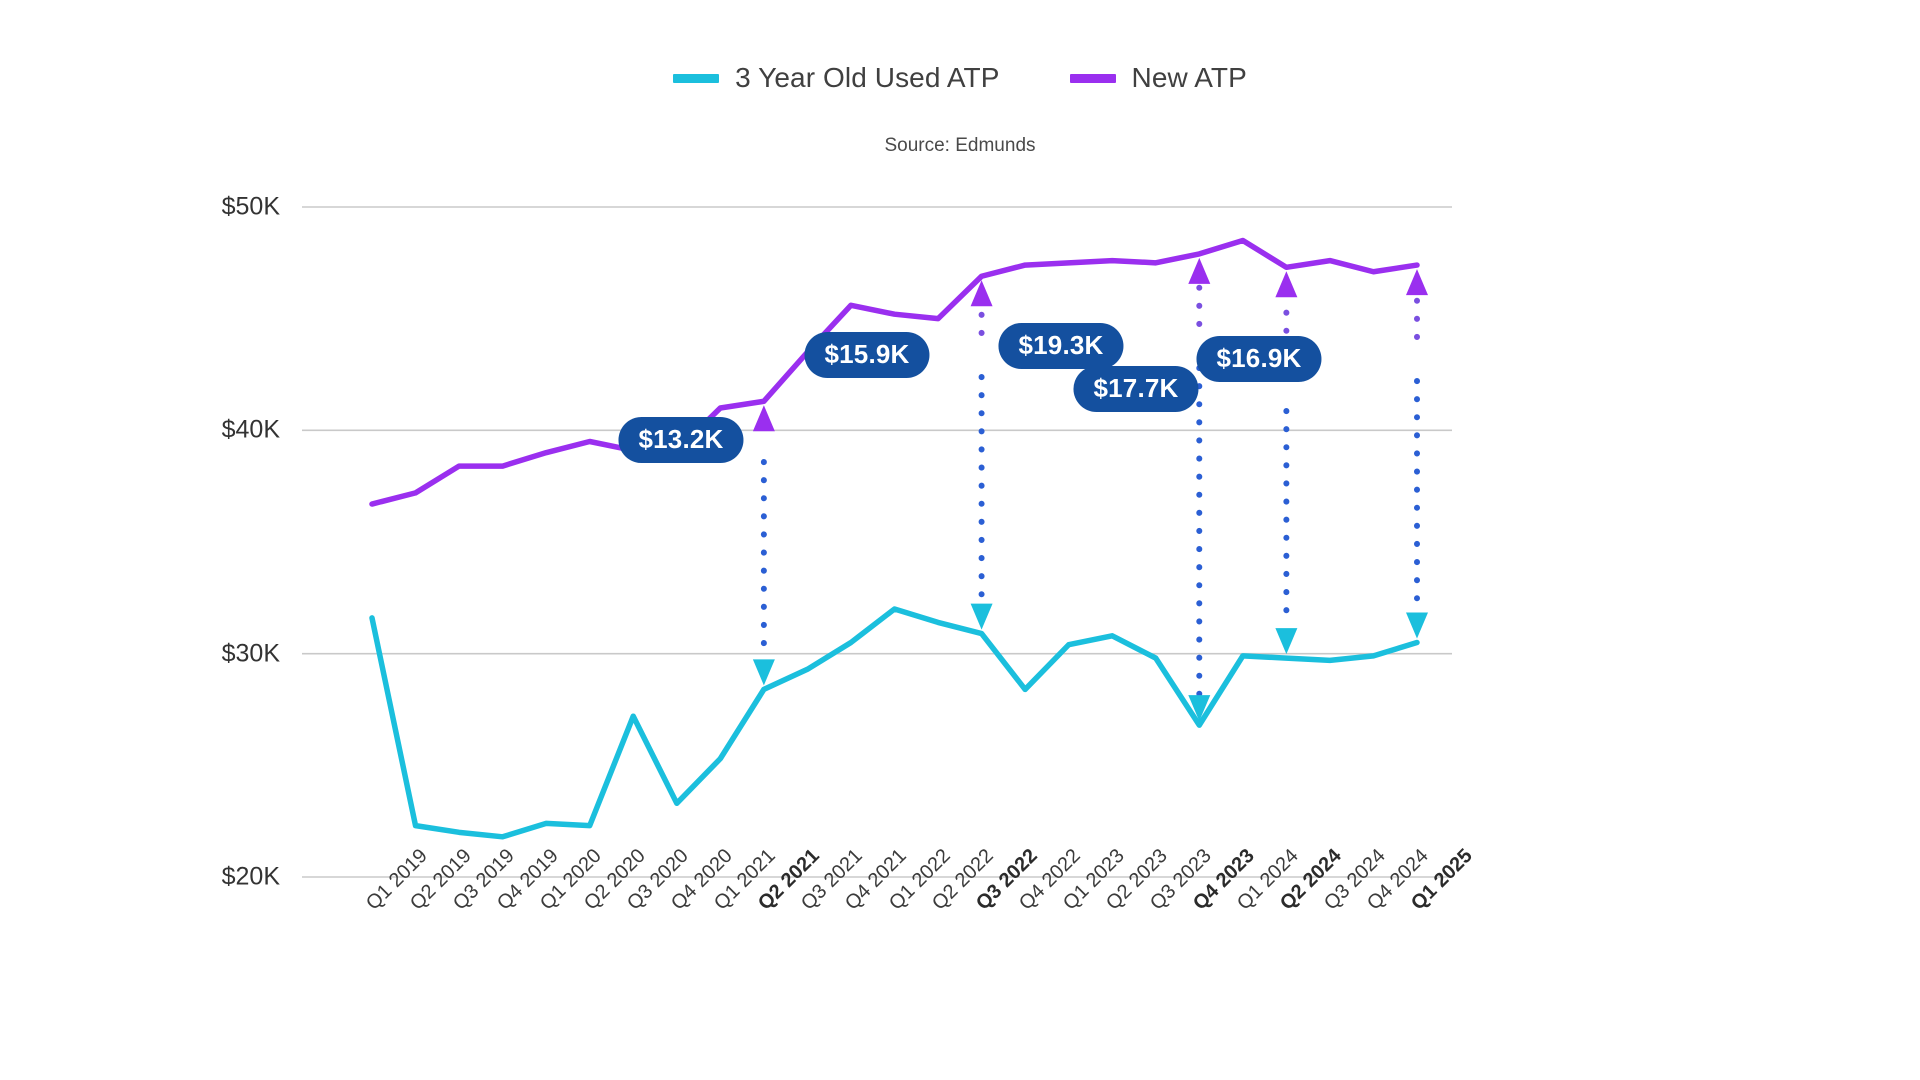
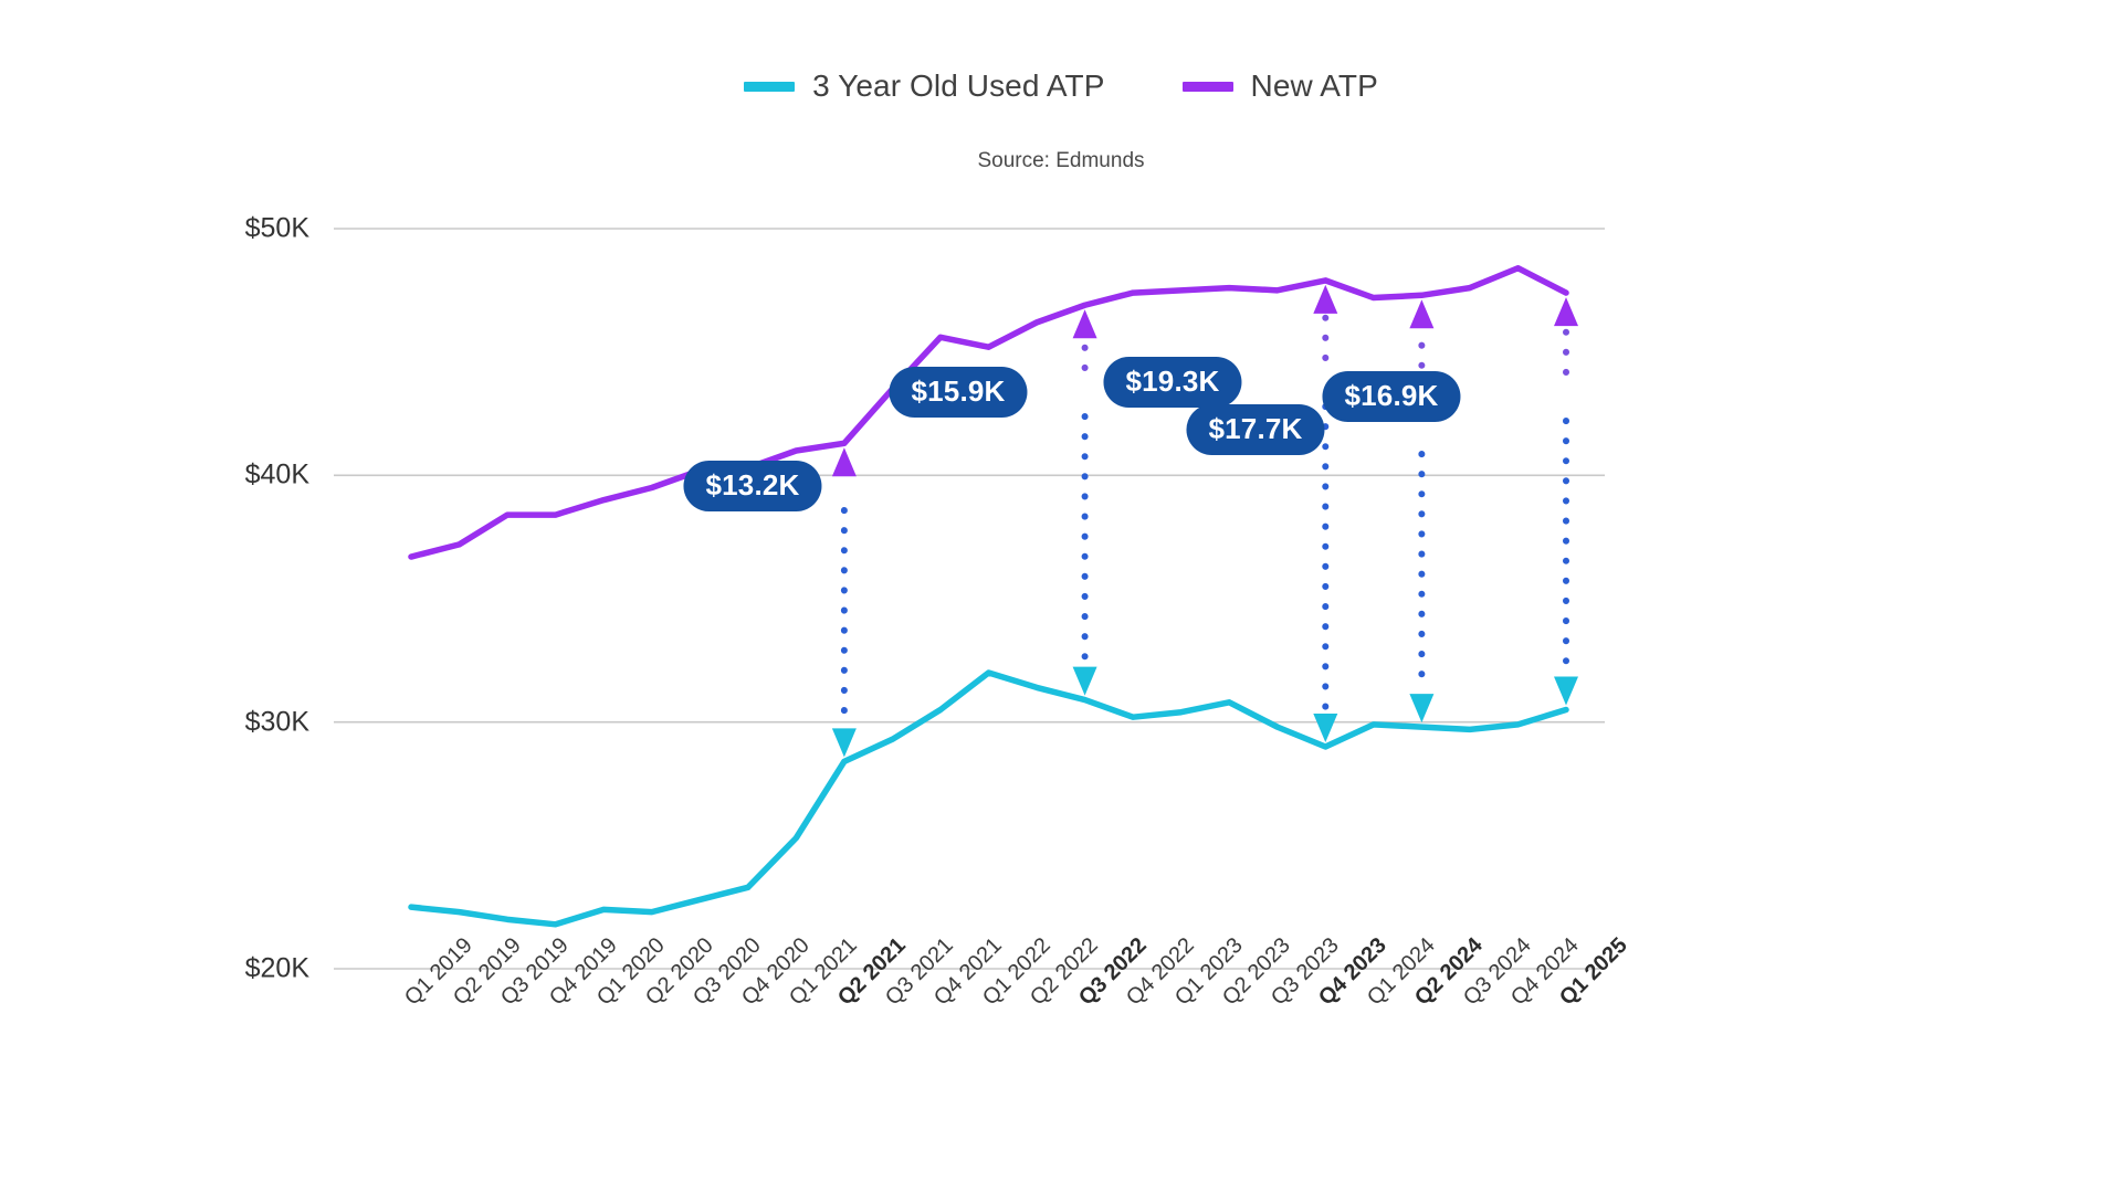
3 Year Old Used ATP/Q1 2019: $31.6K -> $22.5K
3 Year Old Used ATP/Q3 2020: $27.2K -> $22.8K
New ATP/Q3 2020: $39.1K -> $40.2K
New ATP/Q4 2020: $39.1K -> $40.3K
New ATP/Q2 2022: $45.0K -> $46.2K
3 Year Old Used ATP/Q4 2022: $28.4K -> $30.2K
3 Year Old Used ATP/Q4 2023: $26.8K -> $29.0K
New ATP/Q1 2024: $48.5K -> $47.2K
New ATP/Q4 2024: $47.1K -> $48.4K
